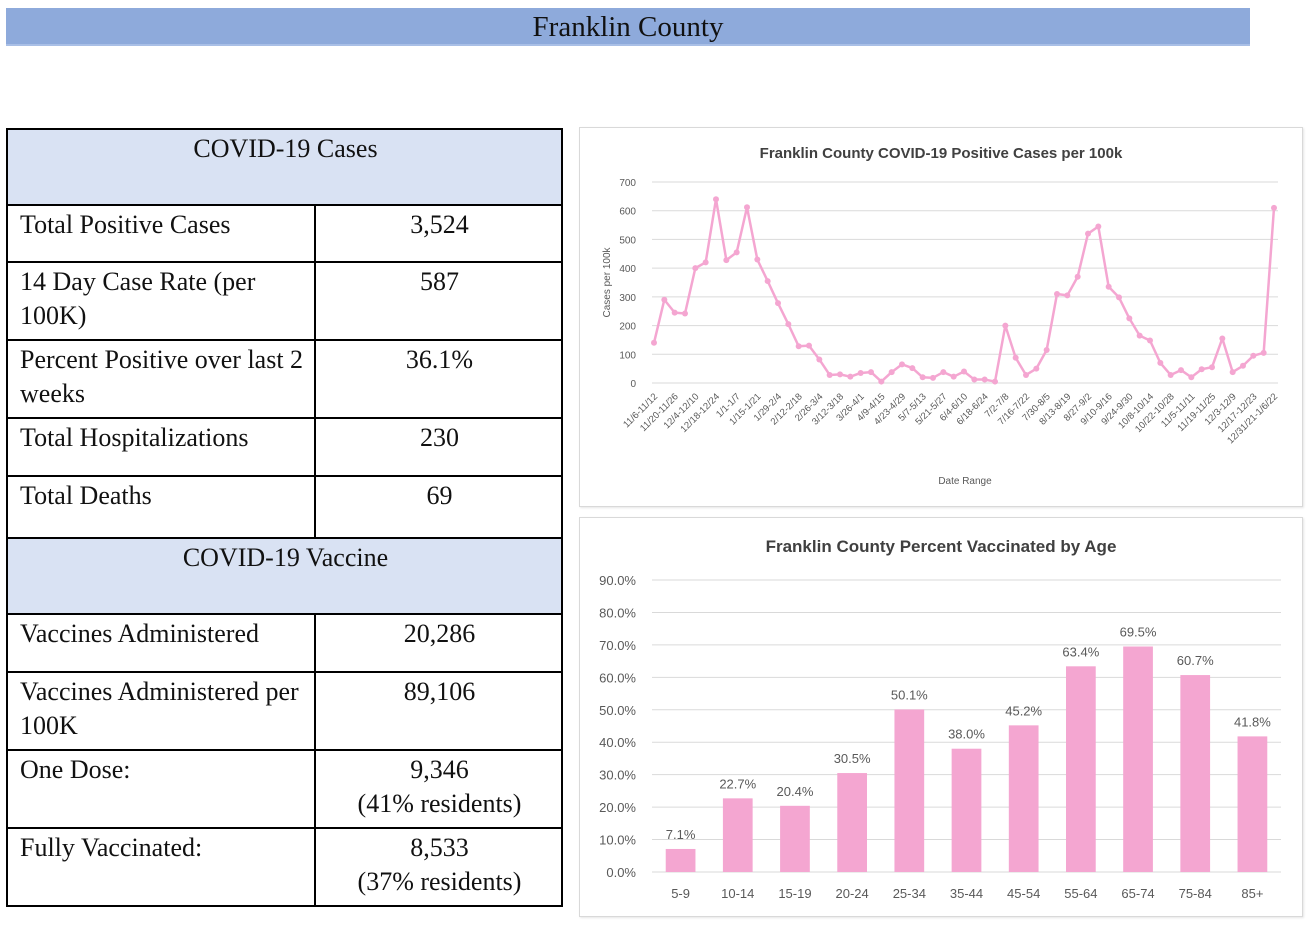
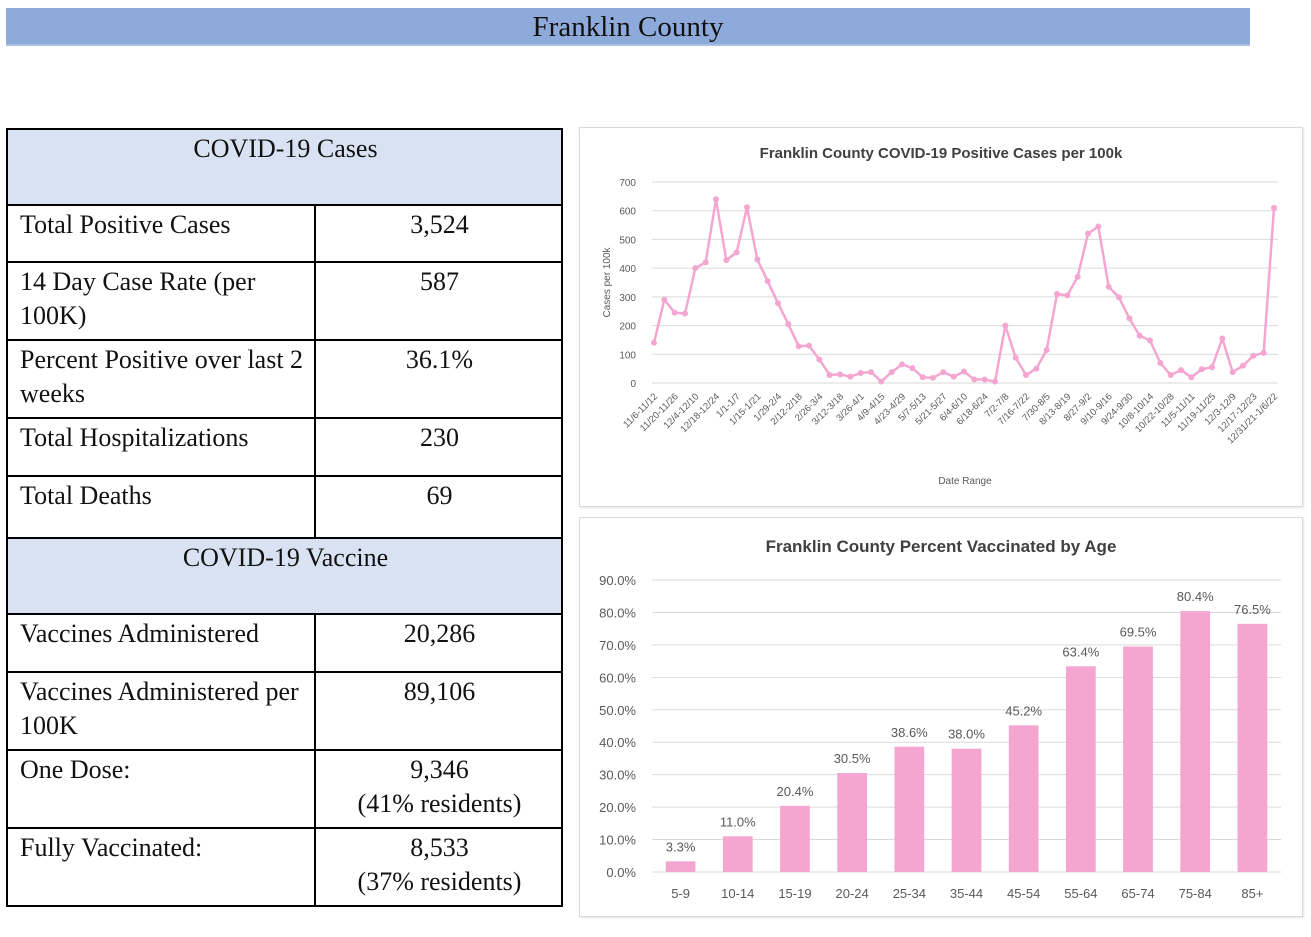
Franklin County Percent Vaccinated by Age/5-9: 7.1% -> 3.3%
Franklin County Percent Vaccinated by Age/10-14: 22.7% -> 11.0%
Franklin County Percent Vaccinated by Age/25-34: 50.1% -> 38.6%
Franklin County Percent Vaccinated by Age/75-84: 60.7% -> 80.4%
Franklin County Percent Vaccinated by Age/85+: 41.8% -> 76.5%
